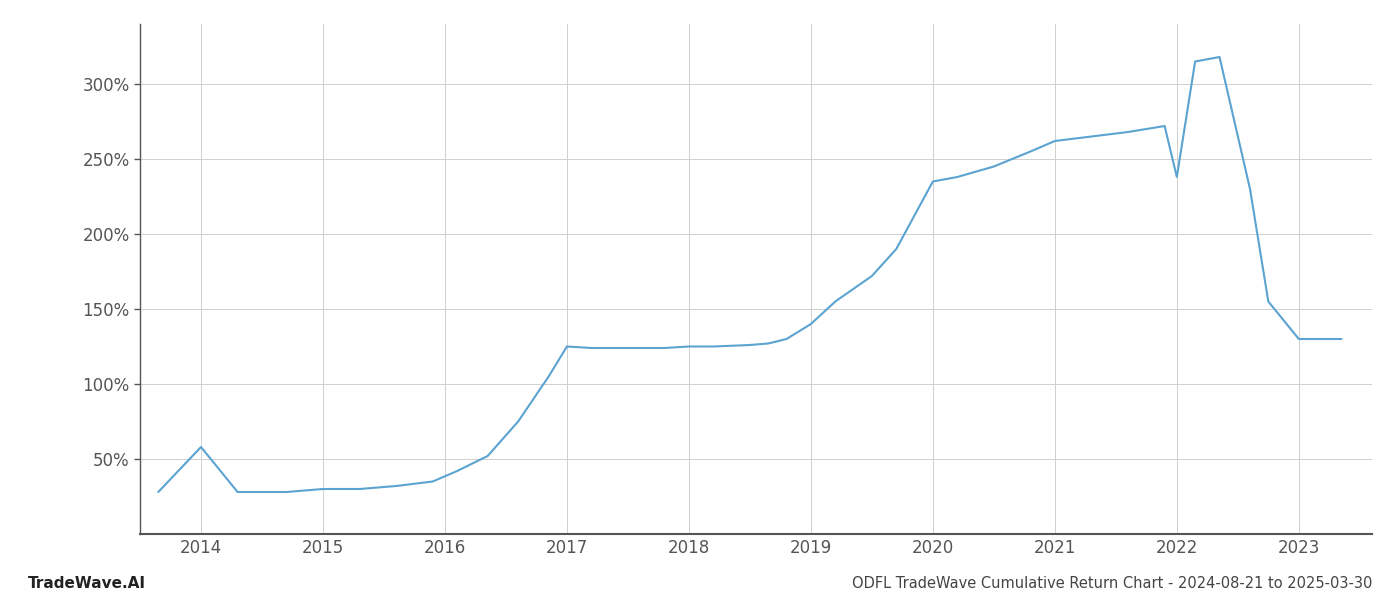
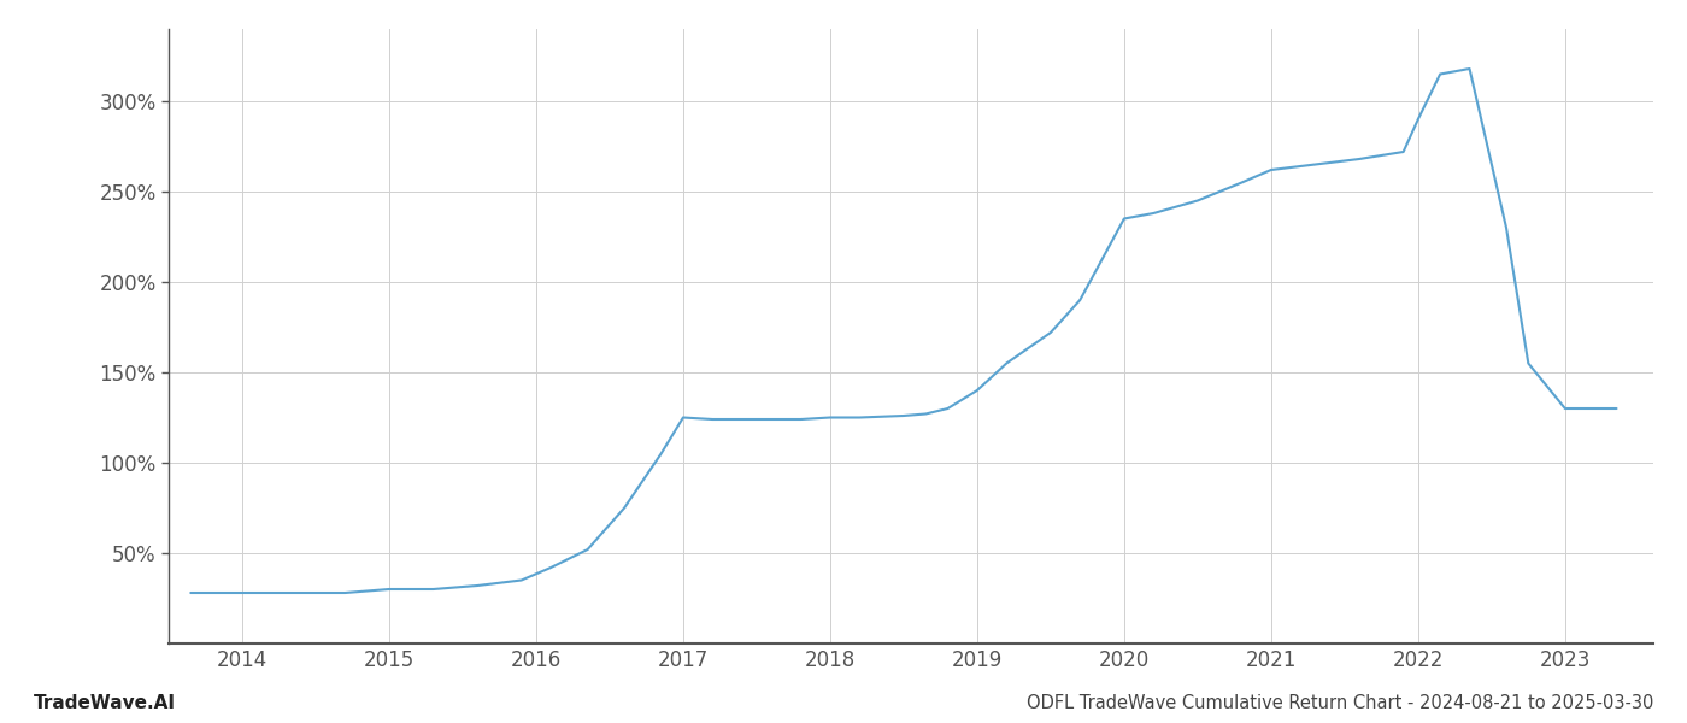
2014: 58% -> 28%
2022: 238% -> 290%
